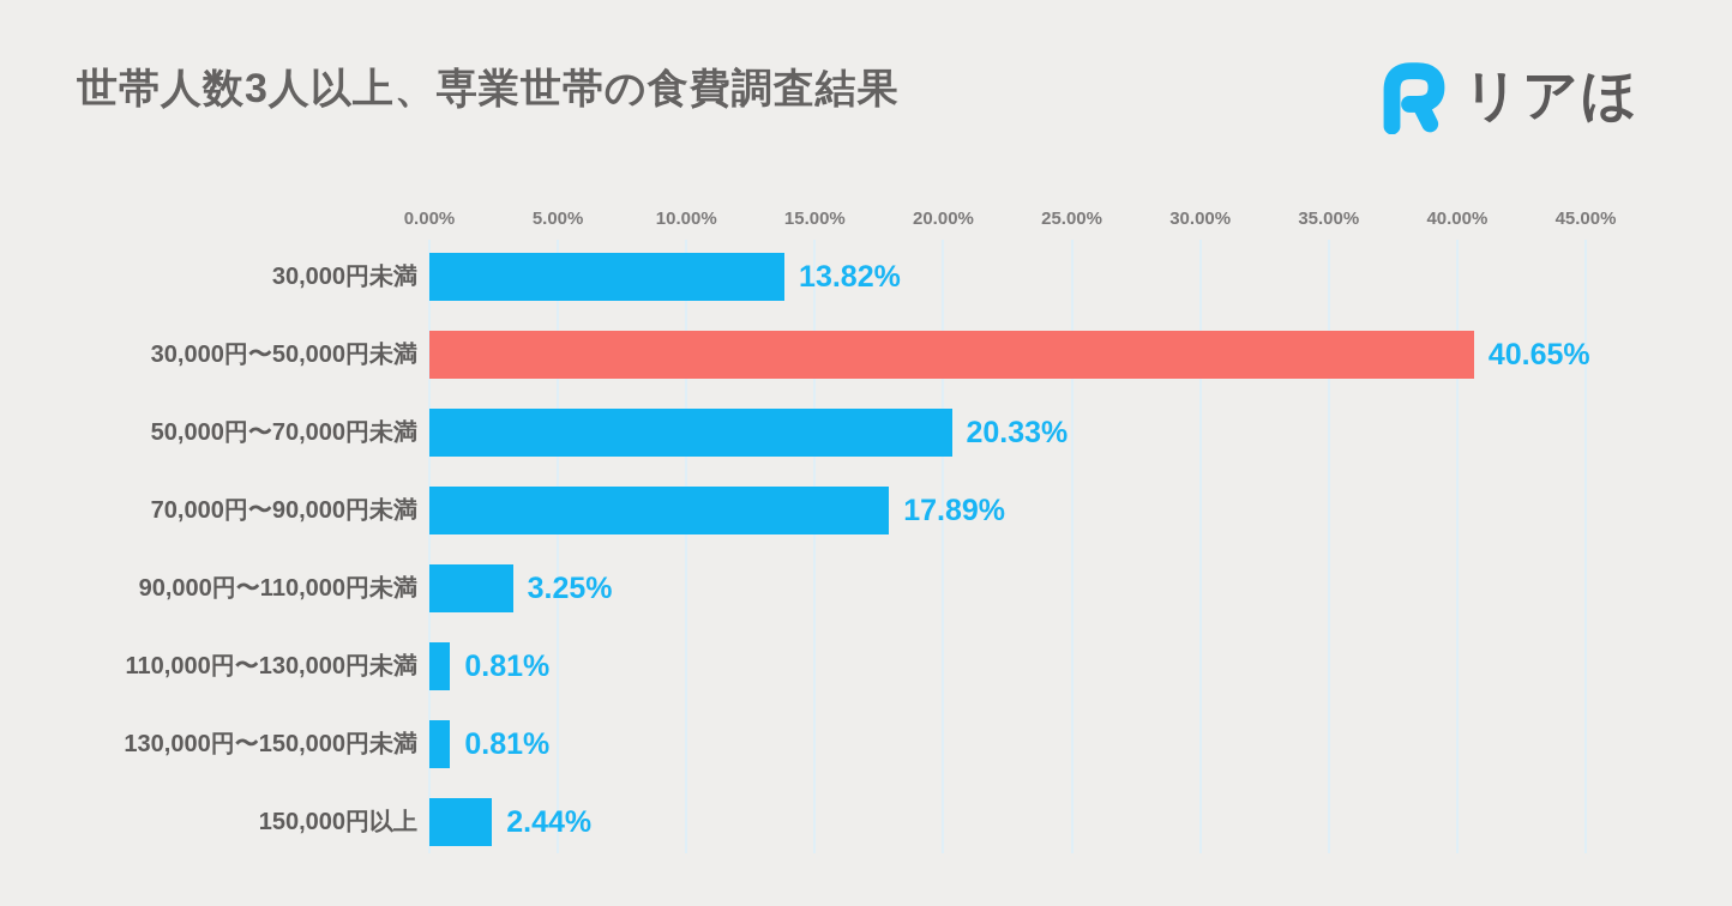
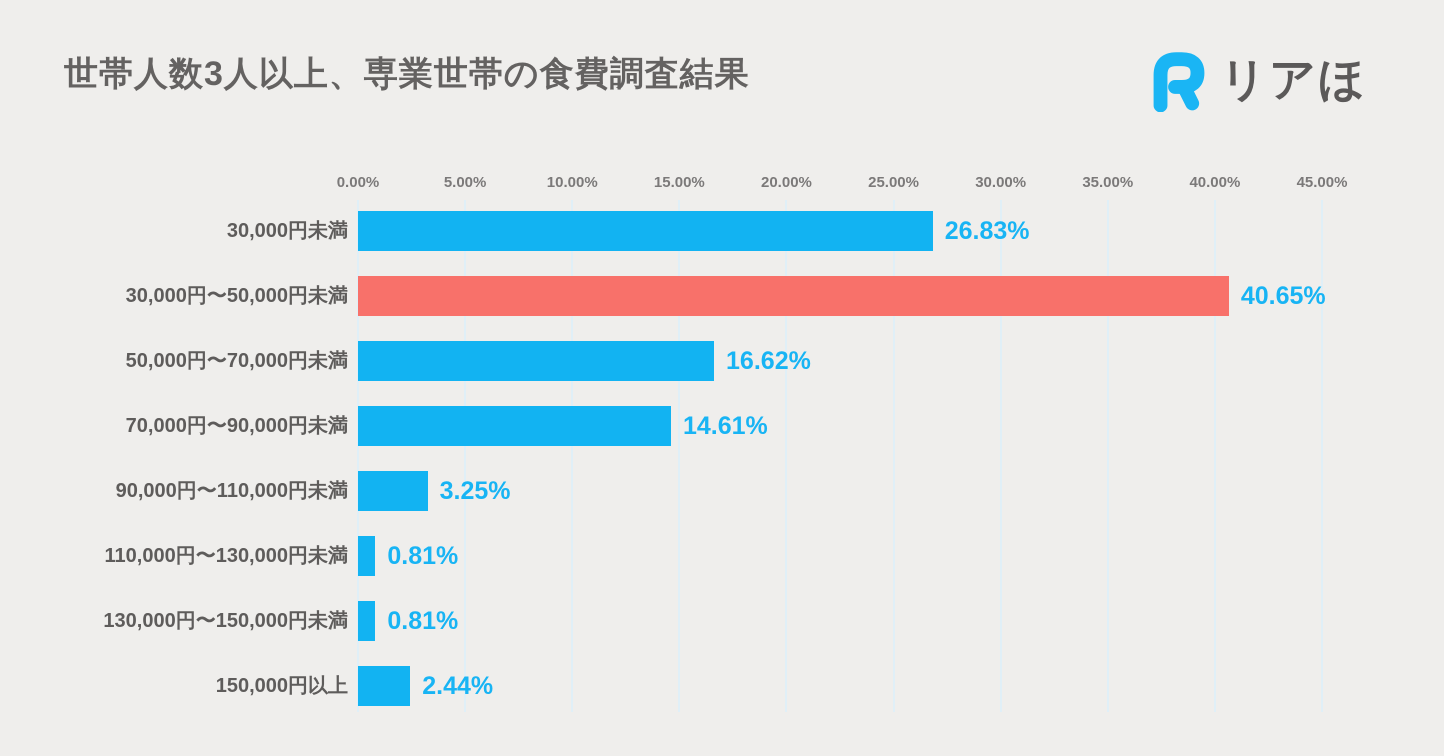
30,000円未満: 13.82% -> 26.83%
50,000円〜70,000円未満: 20.33% -> 16.62%
70,000円〜90,000円未満: 17.89% -> 14.61%
